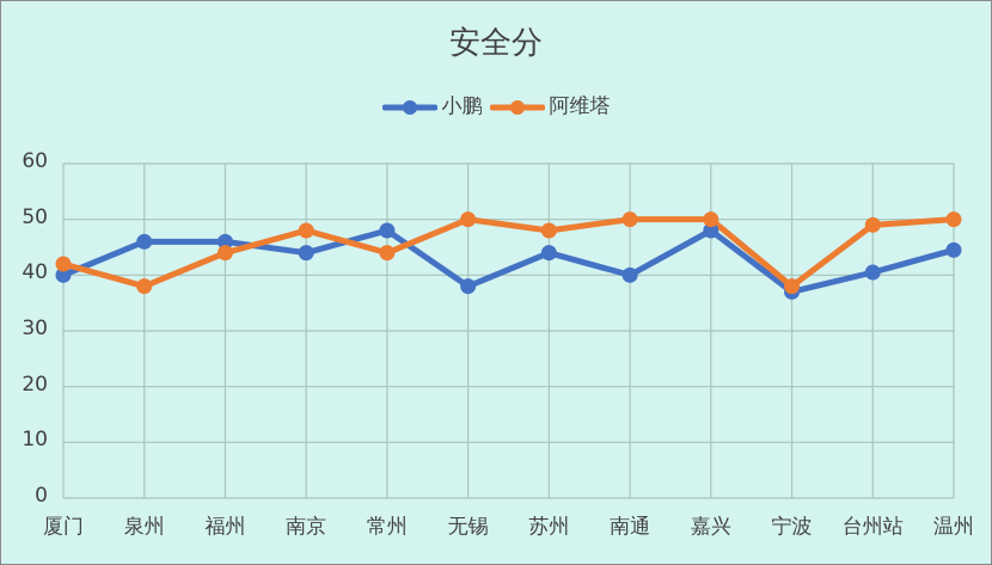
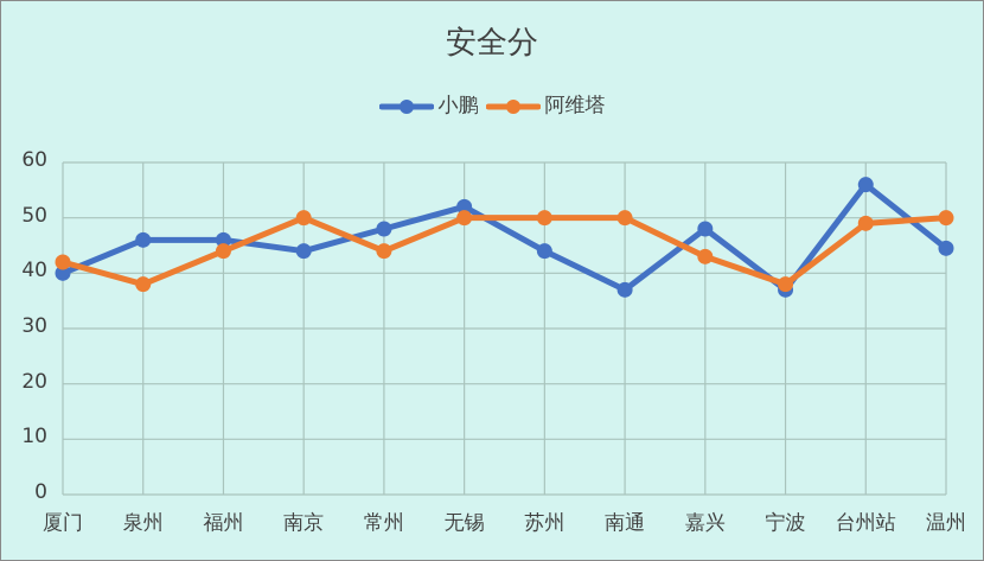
阿维塔/南京: 48 -> 50
小鹏/无锡: 38 -> 52
阿维塔/苏州: 48 -> 50
小鹏/南通: 40 -> 37
阿维塔/嘉兴: 50 -> 43
小鹏/台州站: 40 -> 56
